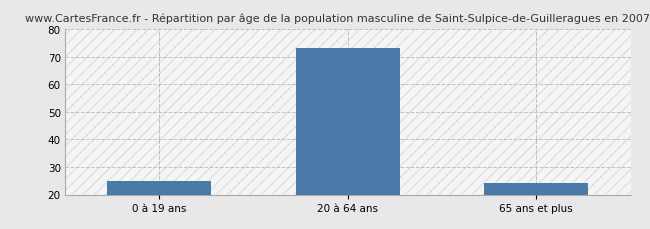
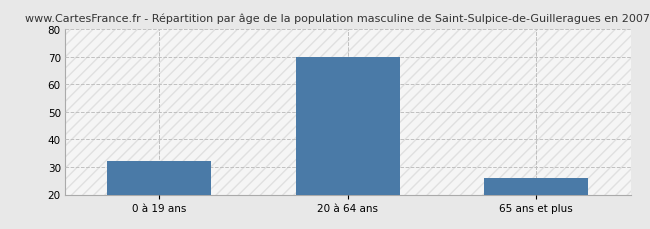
0 à 19 ans: 25 -> 32
20 à 64 ans: 73 -> 70
65 ans et plus: 24 -> 26
